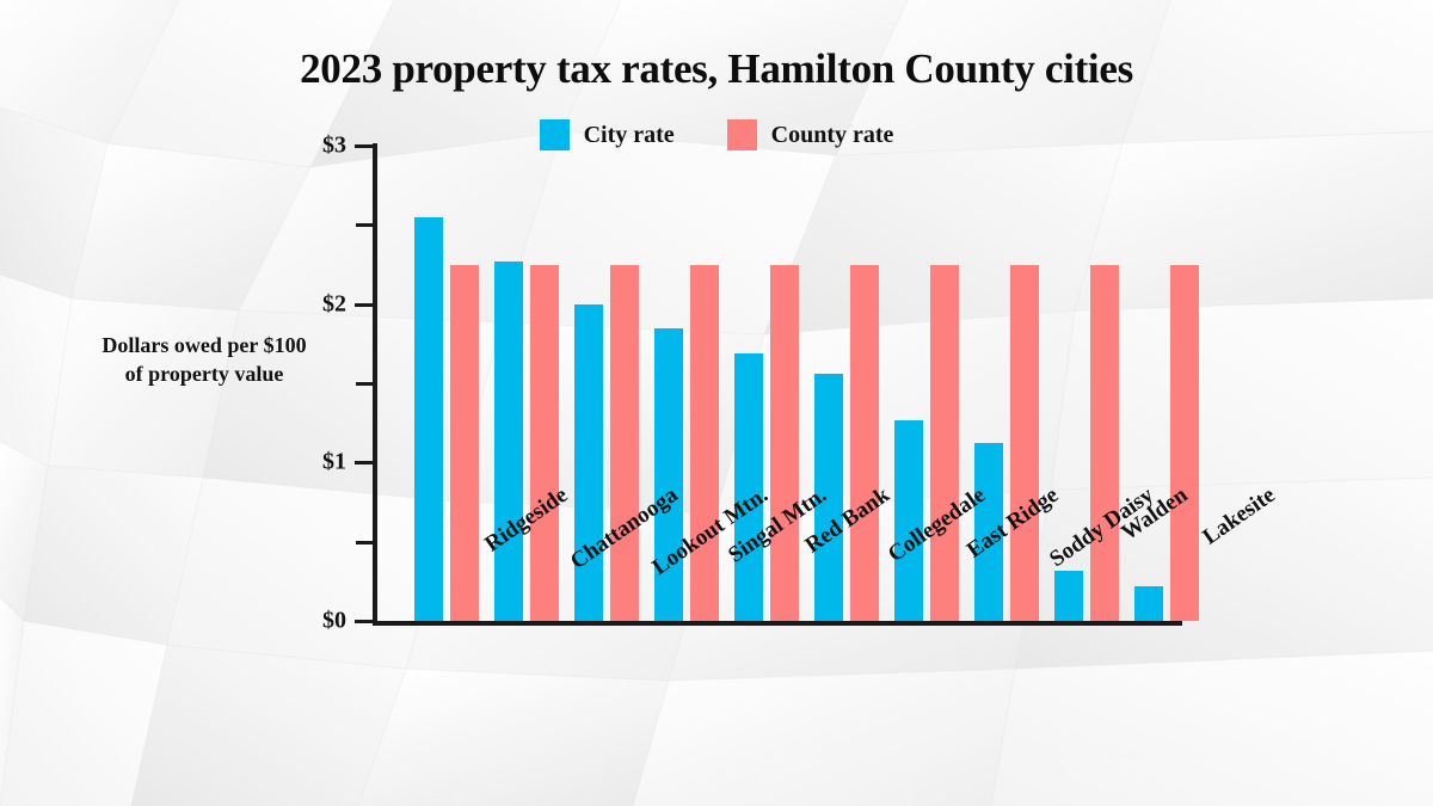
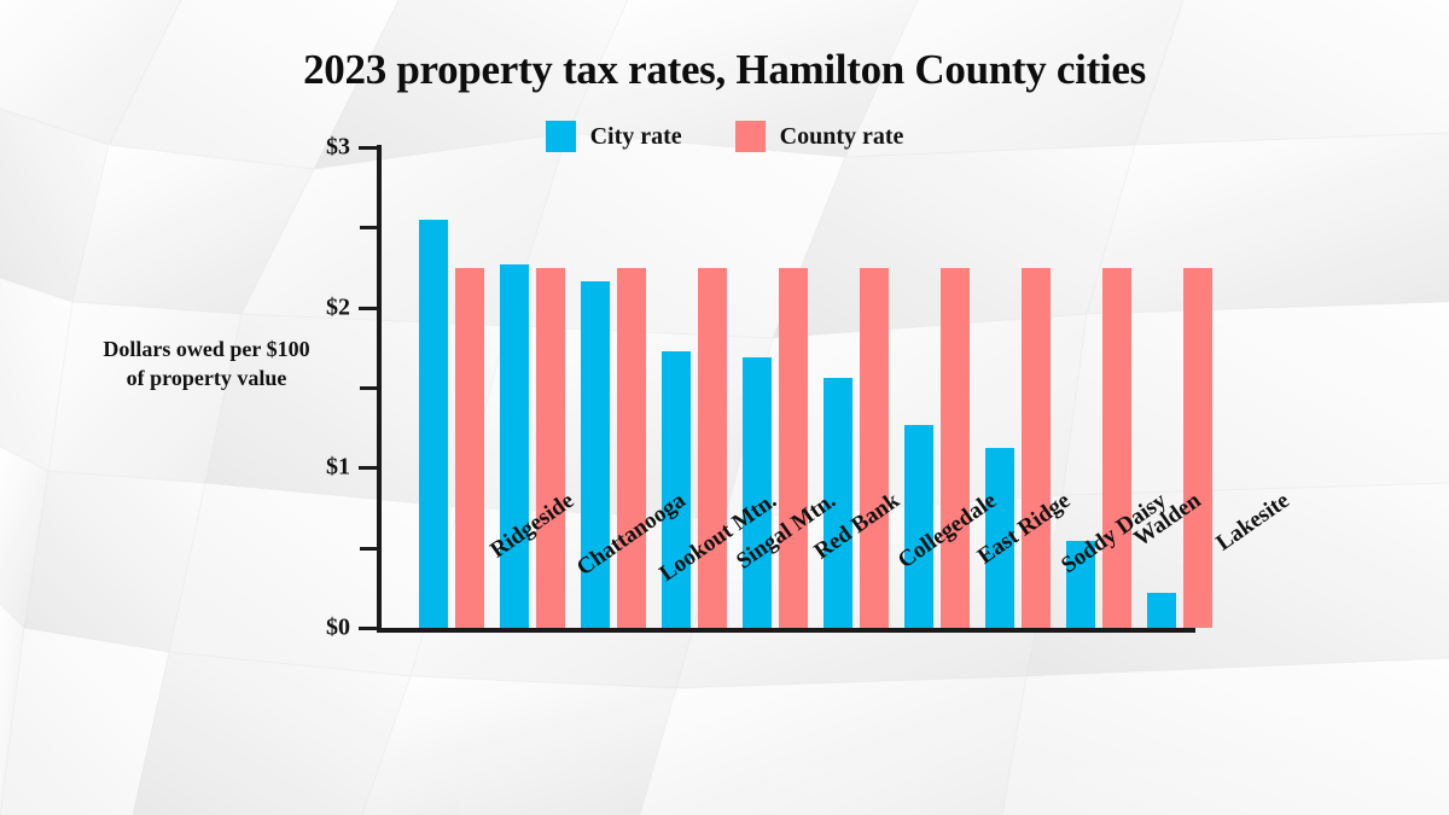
City rate/Lookout Mtn.: $2.00 -> $2.16
City rate/Singal Mtn.: $1.85 -> $1.73
City rate/Walden: $0.32 -> $0.54
